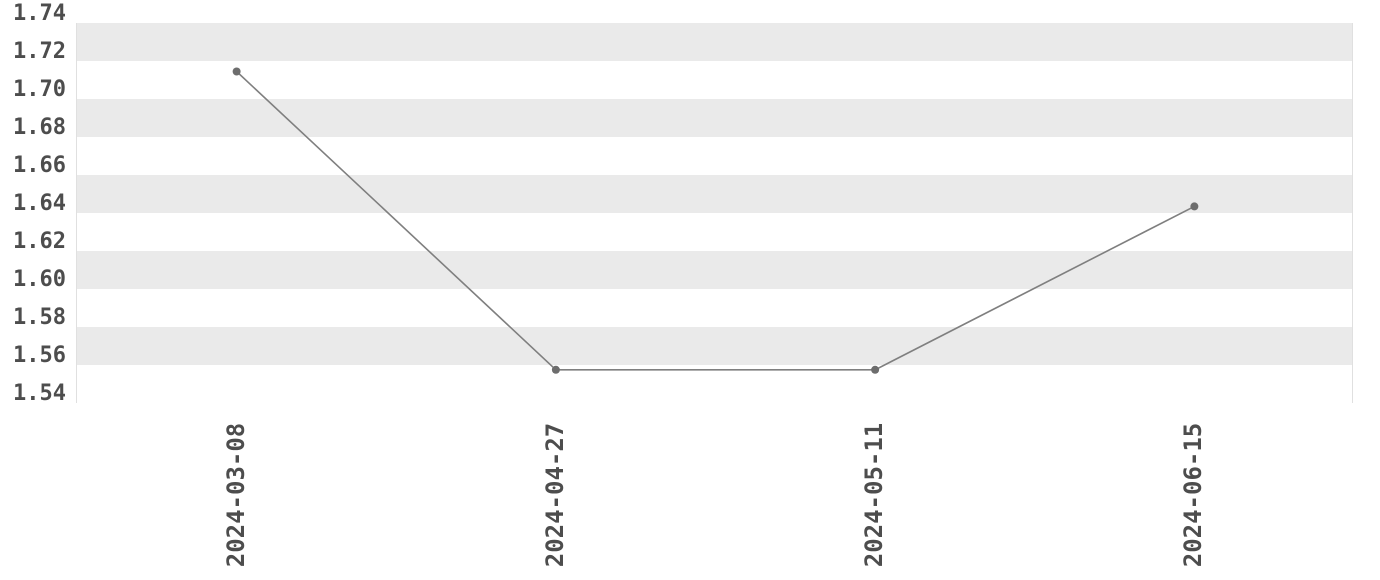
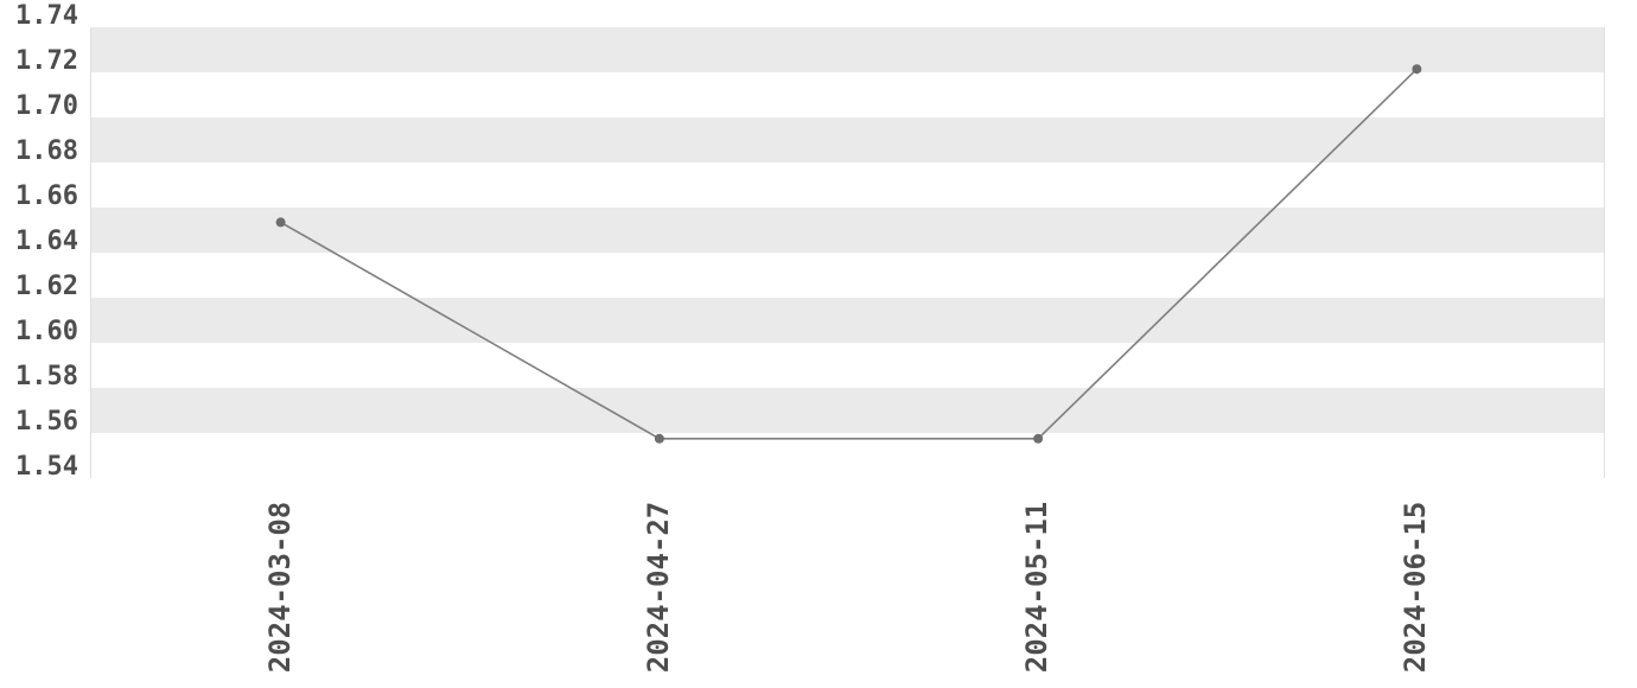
2024-03-08: 1.715 -> 1.654
2024-06-15: 1.644 -> 1.722
